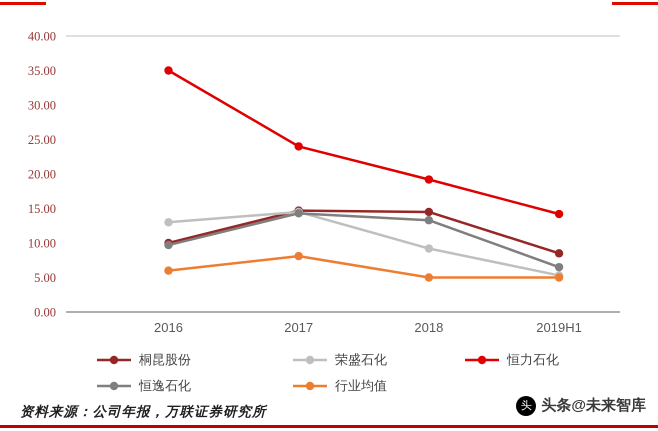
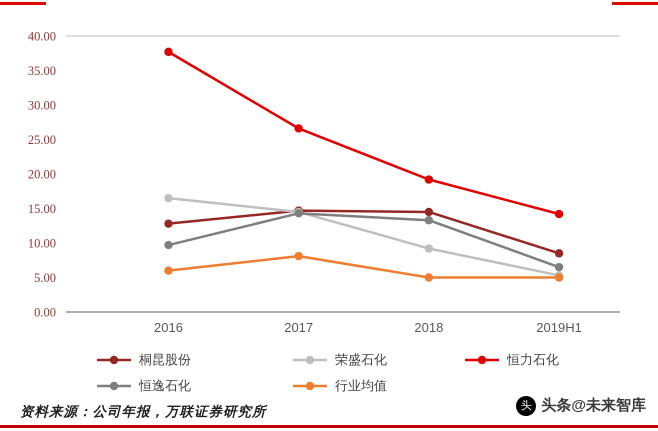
桐昆股份/2016: 10 -> 13
荣盛石化/2016: 13 -> 16
恒力石化/2016: 35 -> 38
恒力石化/2017: 24 -> 27
